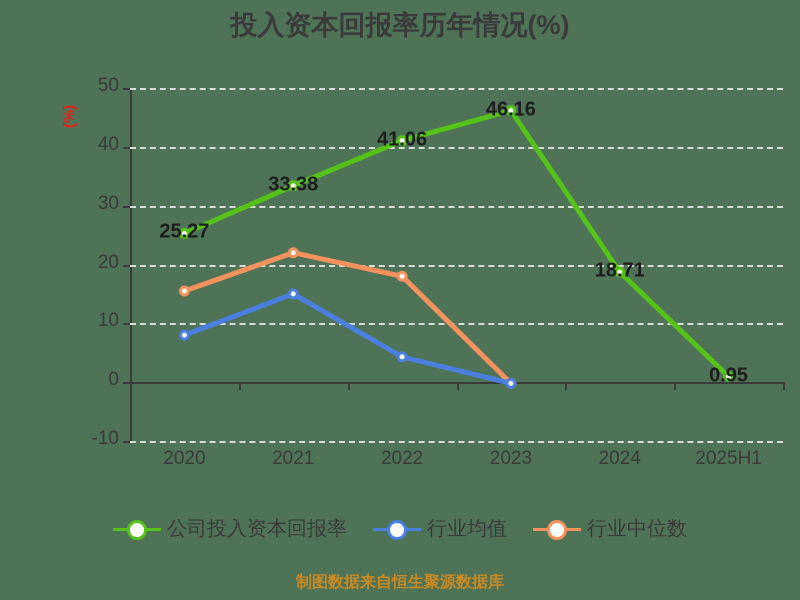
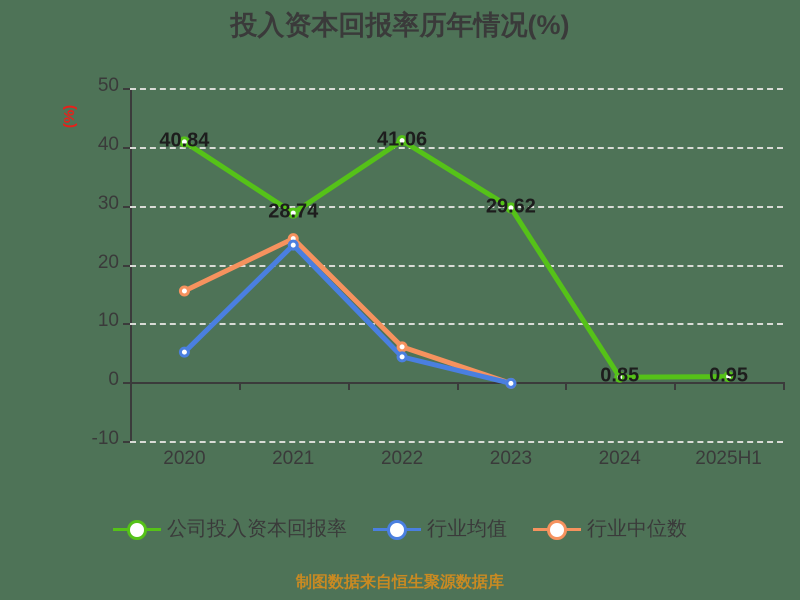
公司投入资本回报率/2020: 25.27 -> 40.84
行业均值/2020: 8 -> 5
公司投入资本回报率/2021: 33.38 -> 28.74
行业均值/2021: 15 -> 23
行业中位数/2021: 22 -> 24
行业中位数/2022: 18 -> 6
公司投入资本回报率/2023: 46.16 -> 29.62
公司投入资本回报率/2024: 18.71 -> 0.85
